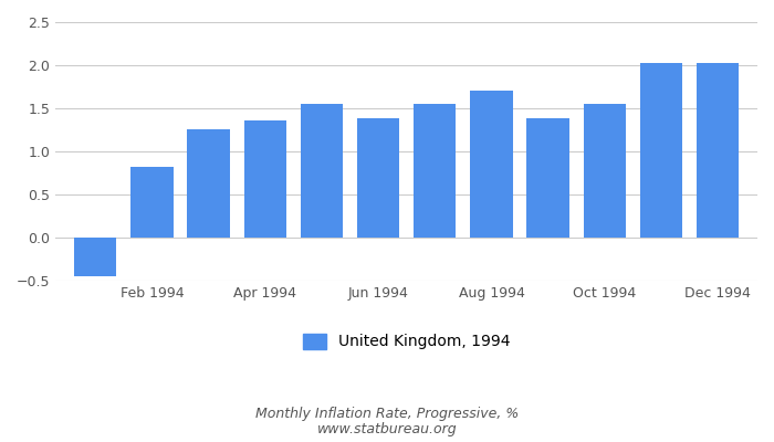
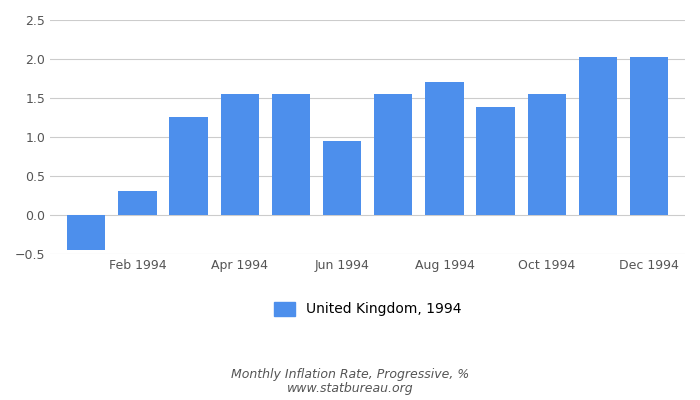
Feb 1994: 0.82 -> 0.31
Apr 1994: 1.36 -> 1.55
Jun 1994: 1.38 -> 0.95
